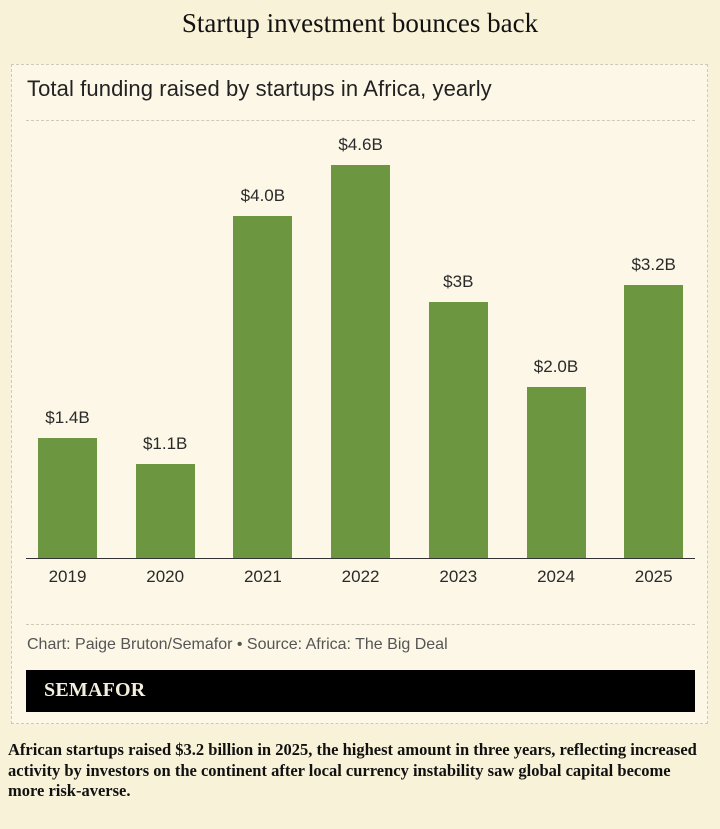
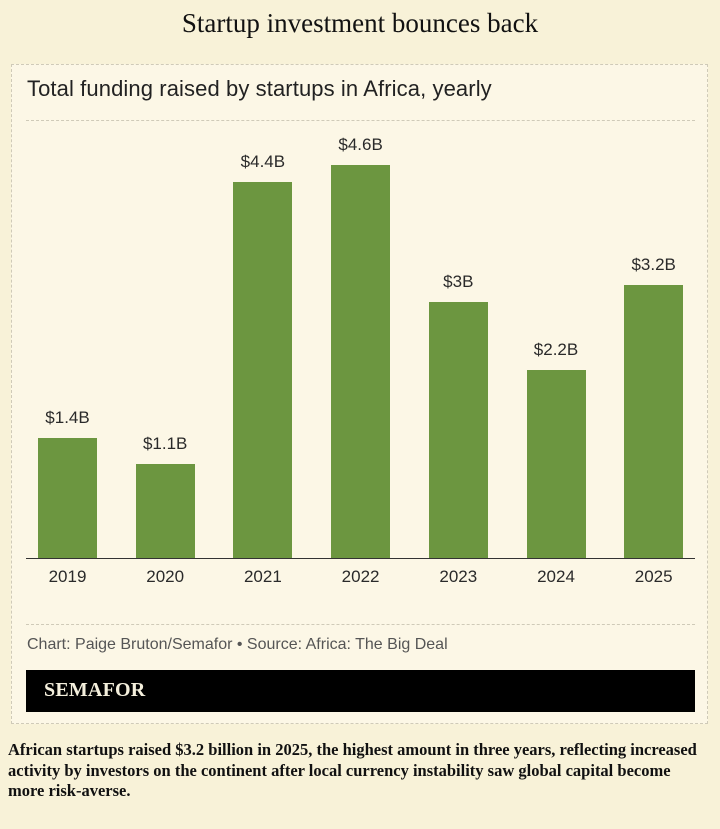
2021: $4.0B -> $4.4B
2024: $2.0B -> $2.2B
